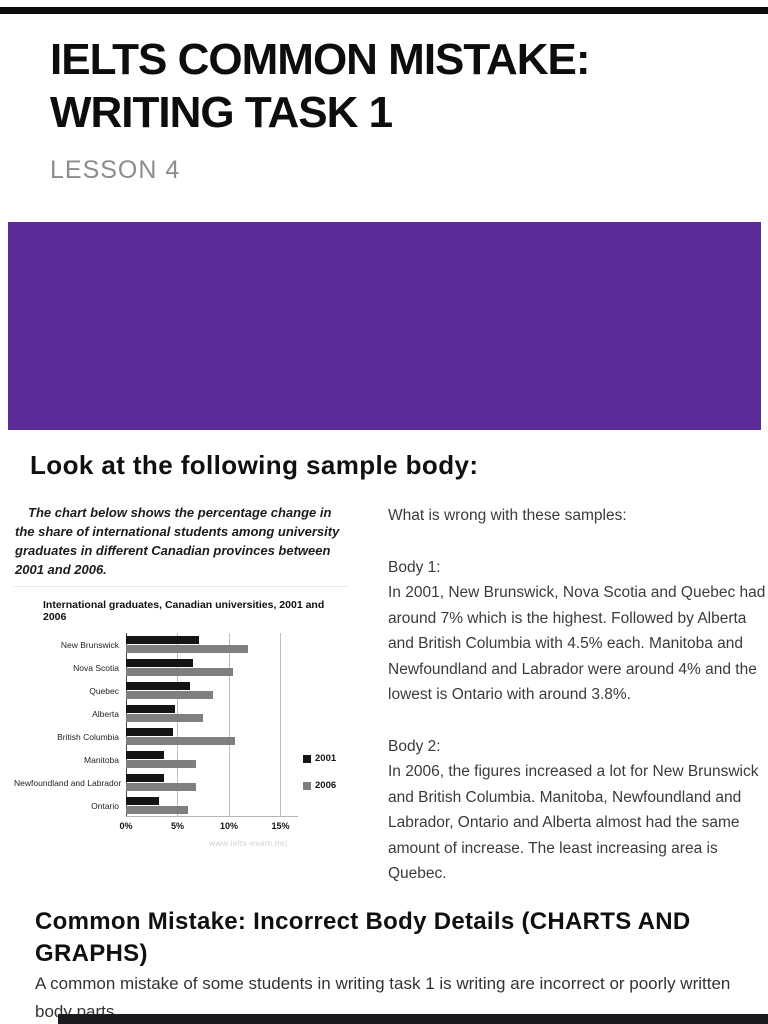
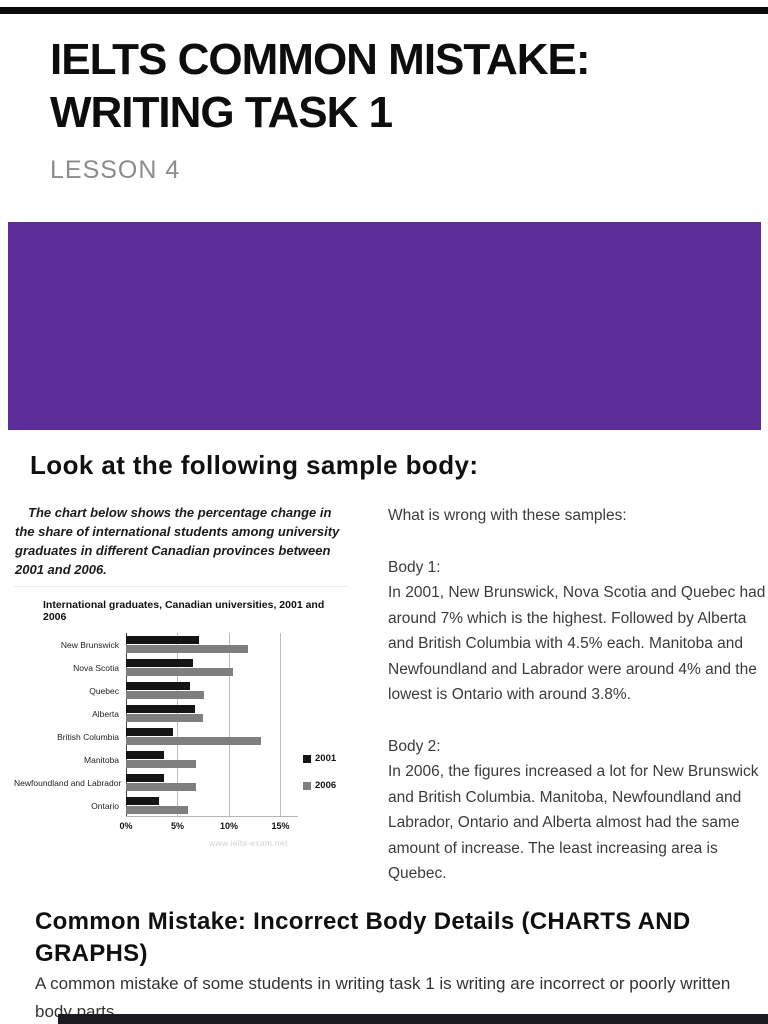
2006/Quebec: 8.4% -> 7.6%
2001/Alberta: 4.8% -> 6.7%
2006/British Columbia: 10.6% -> 13.1%
